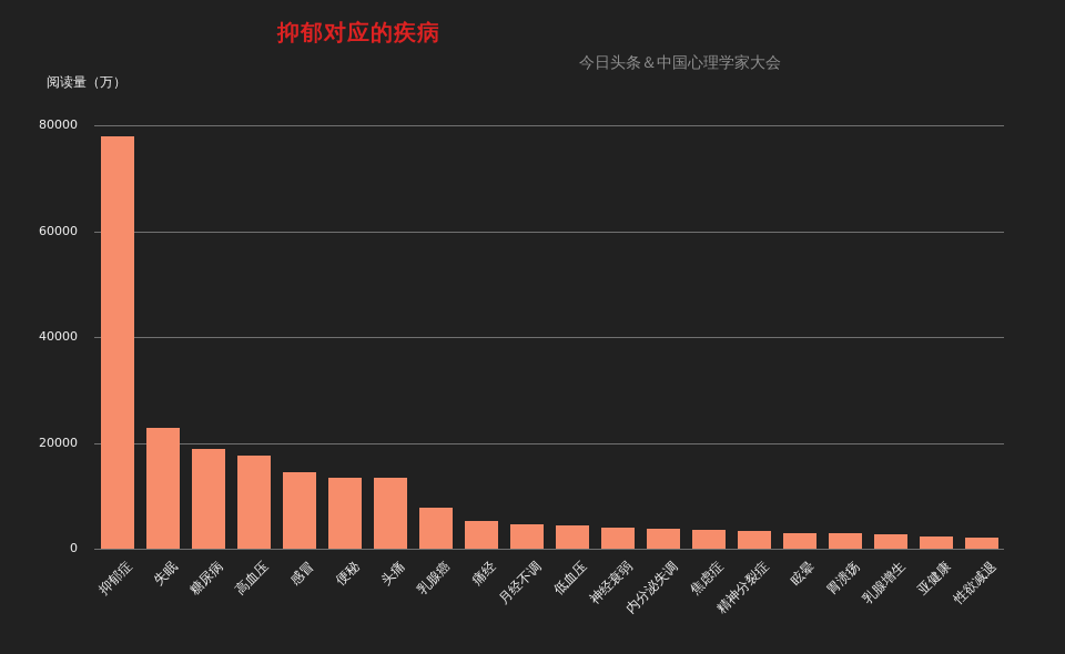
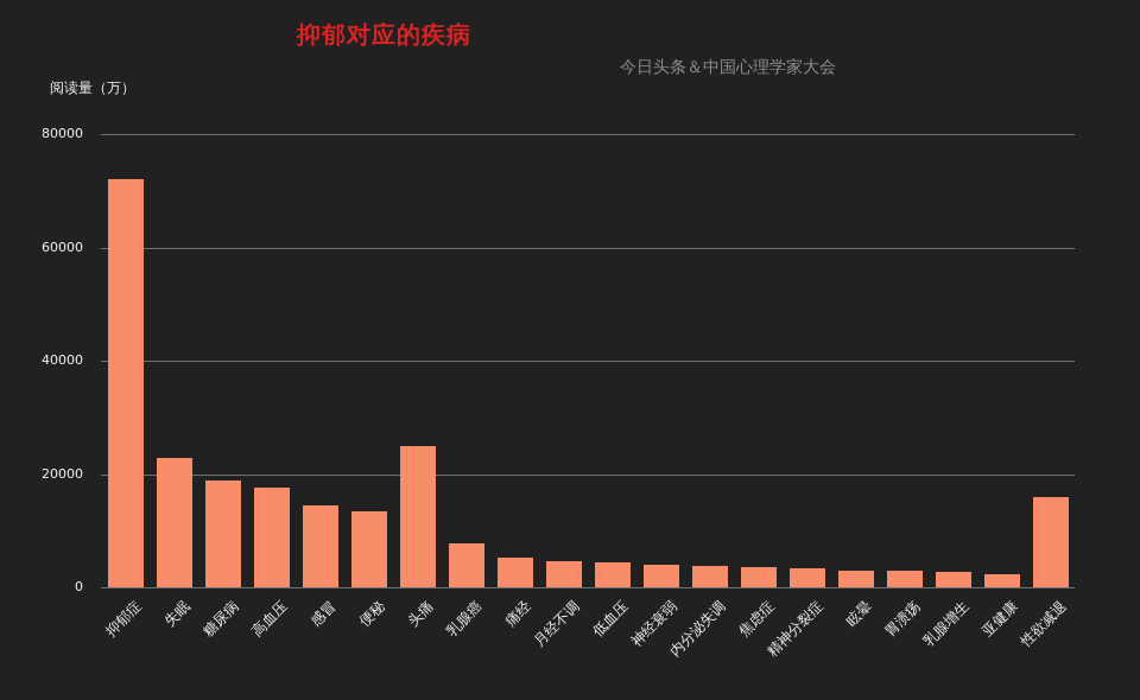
抑郁症: 78000 -> 72000
头痛: 13000 -> 25000
性欲减退: 2000 -> 16000
